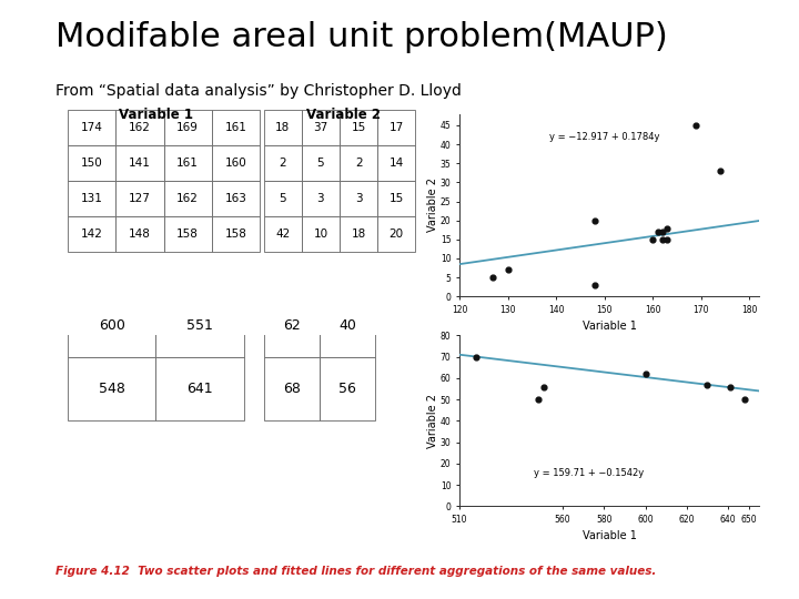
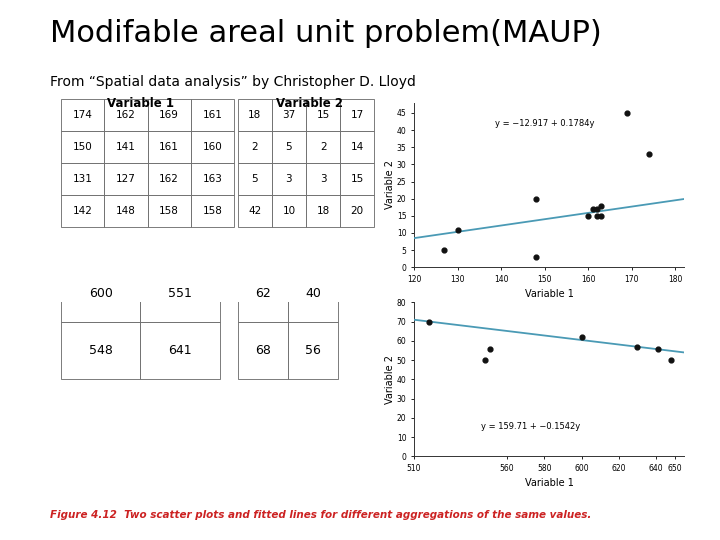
130: 7 -> 11
